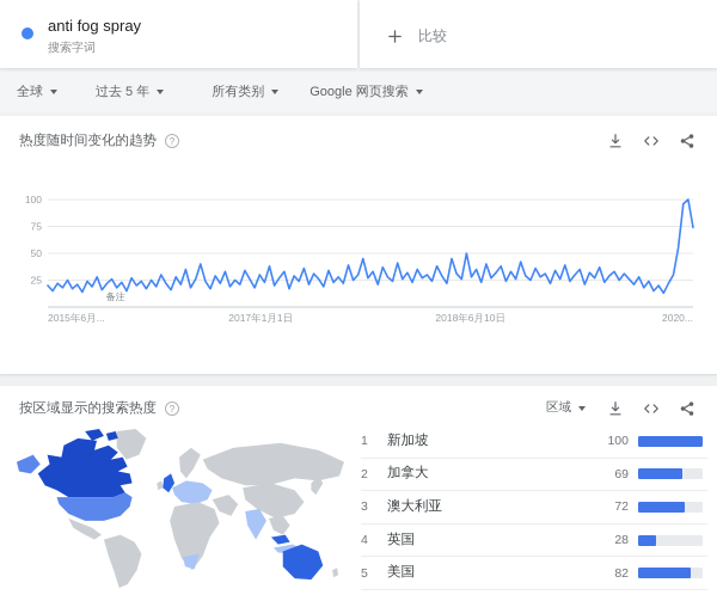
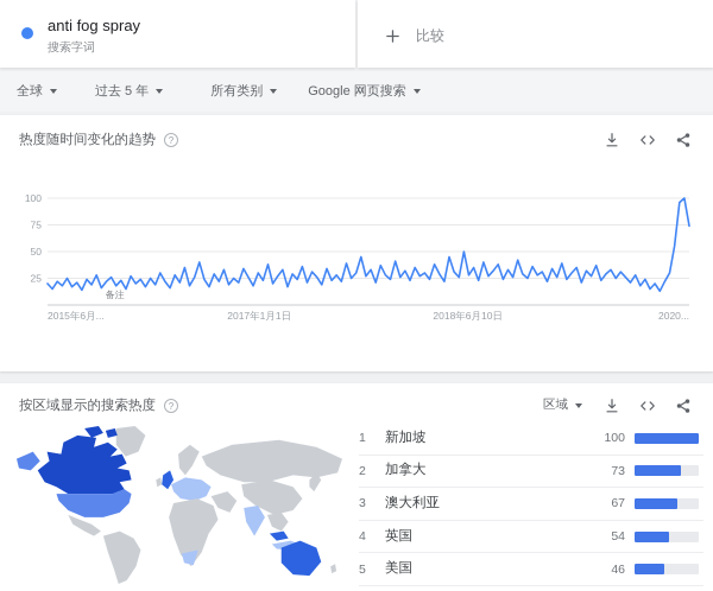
按区域显示的搜索热度/加拿大: 69 -> 73
按区域显示的搜索热度/澳大利亚: 72 -> 67
按区域显示的搜索热度/英国: 28 -> 54
按区域显示的搜索热度/美国: 82 -> 46
